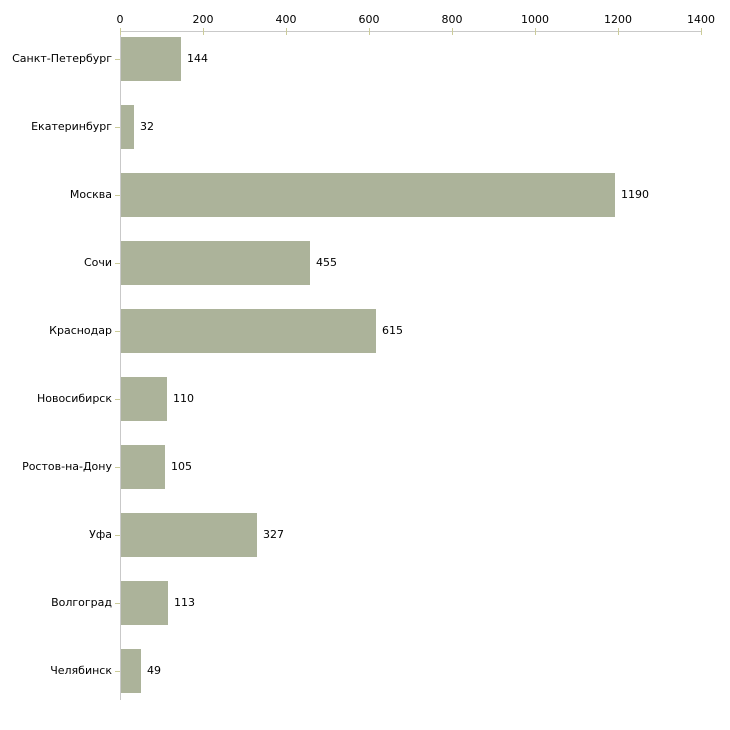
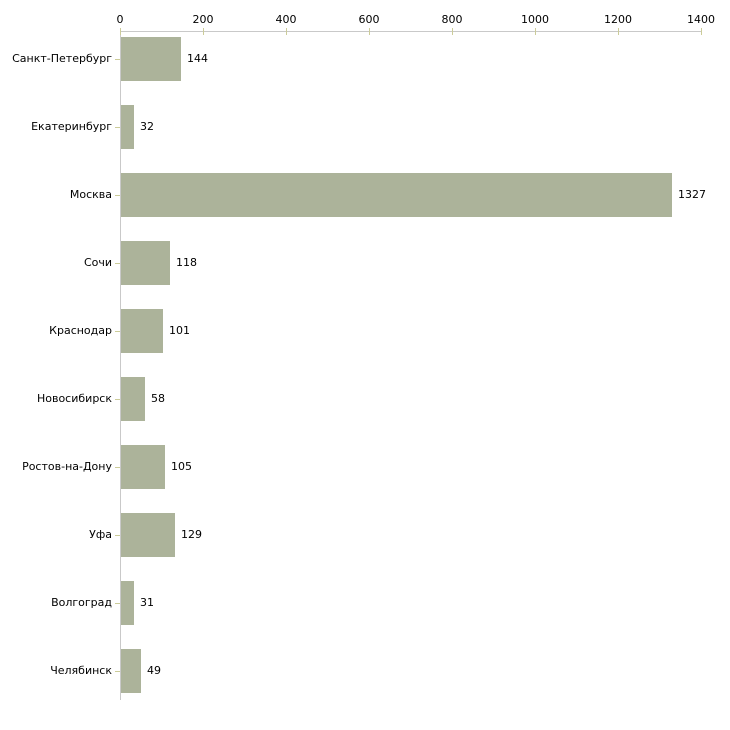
Москва: 1190 -> 1327
Сочи: 455 -> 118
Краснодар: 615 -> 101
Новосибирск: 110 -> 58
Уфа: 327 -> 129
Волгоград: 113 -> 31
